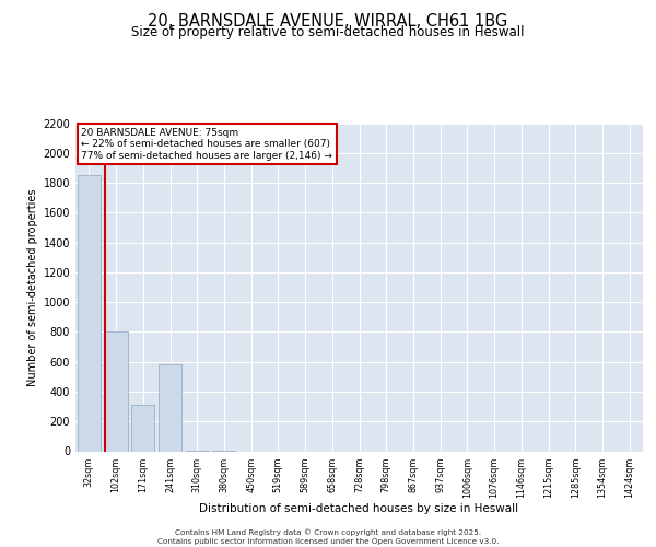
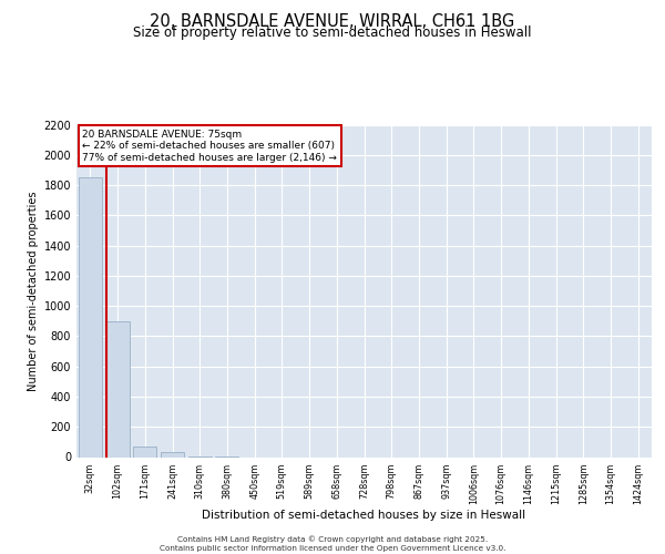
102sqm: 800 -> 900
171sqm: 310 -> 70
241sqm: 580 -> 30
